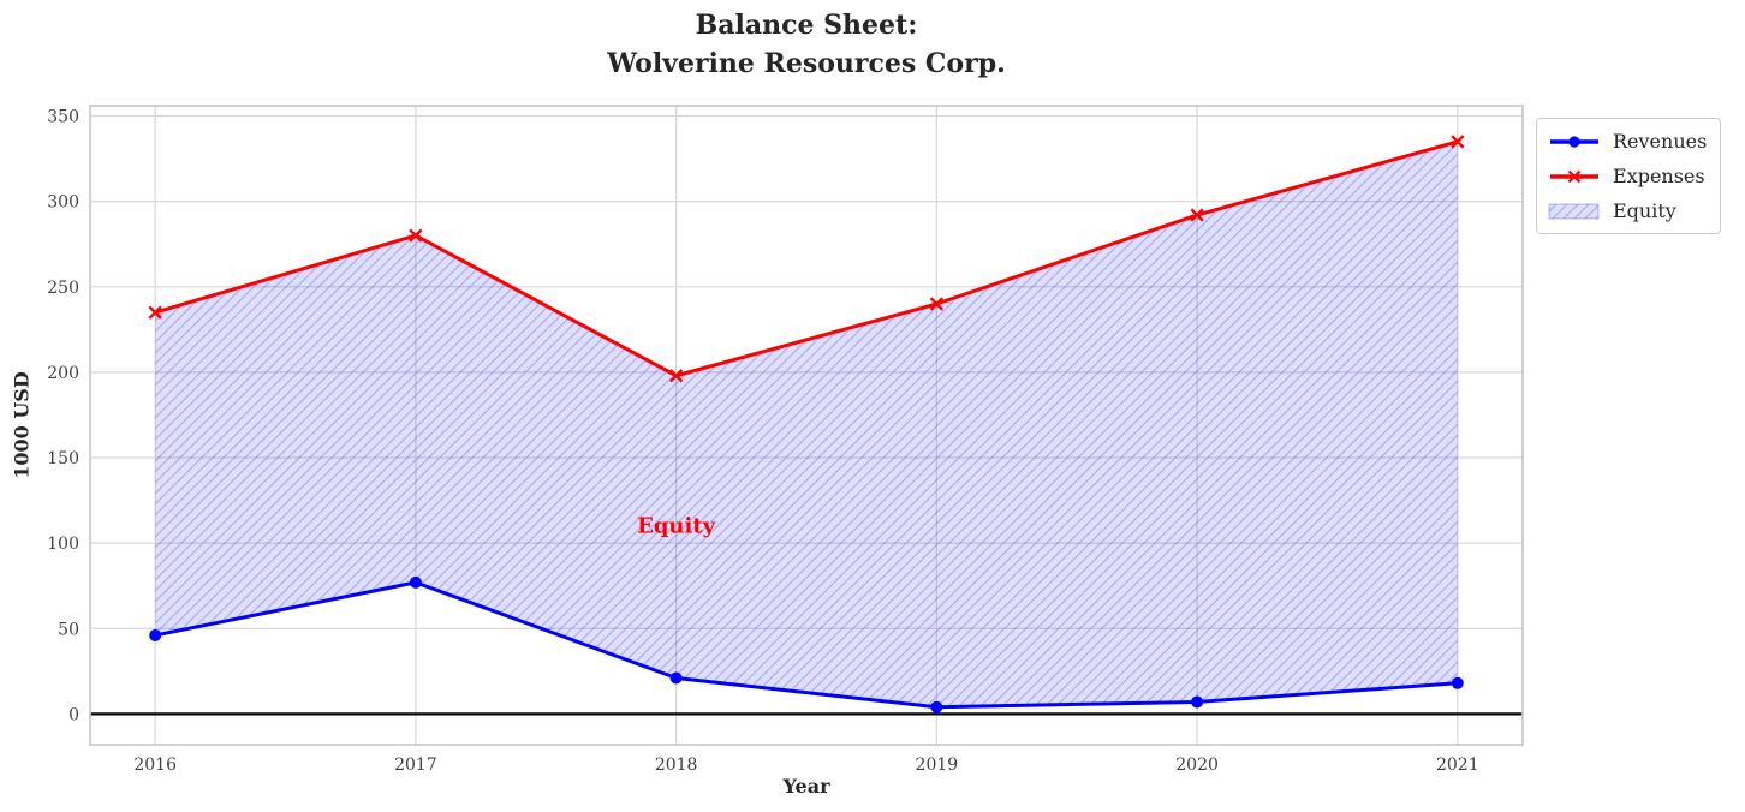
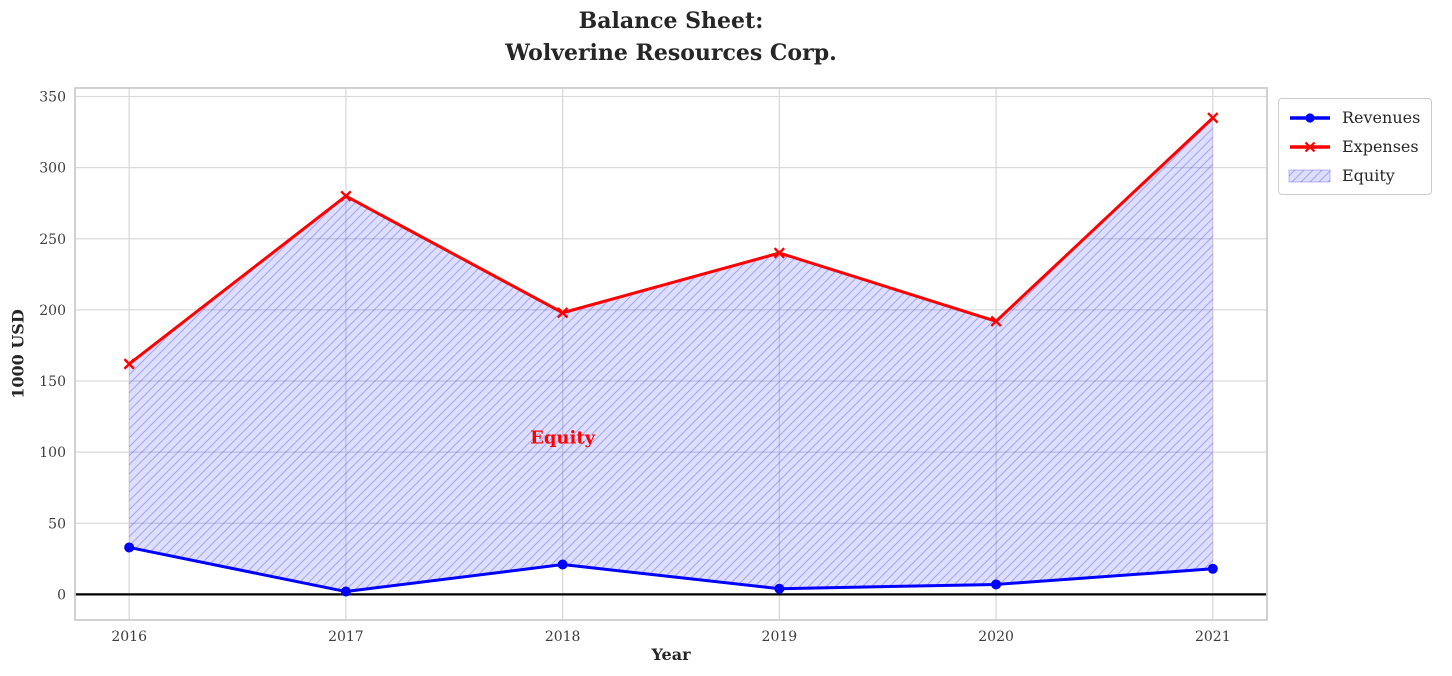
Revenues/2016: 46 -> 33
Expenses/2016: 235 -> 162
Revenues/2017: 77 -> 2
Expenses/2020: 292 -> 192
